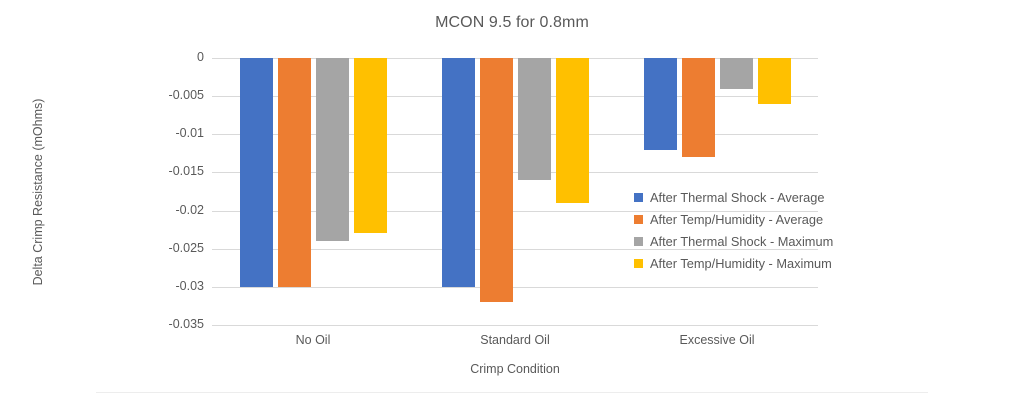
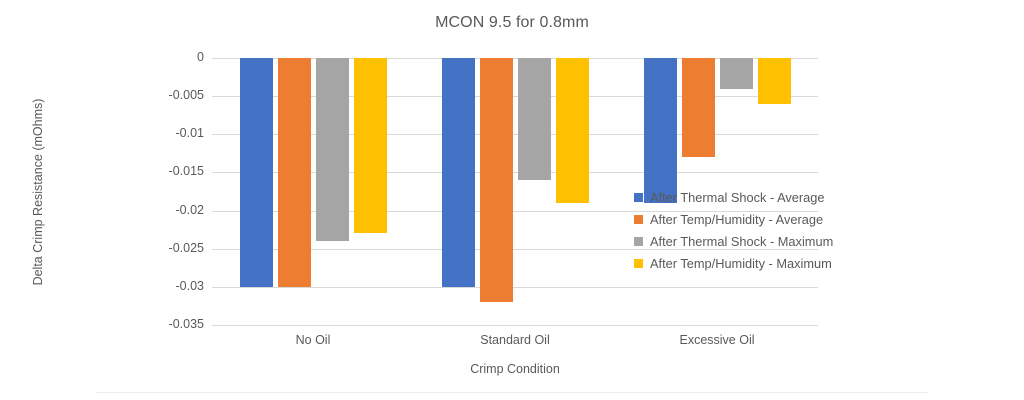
After Thermal Shock - Average/Excessive Oil: -0.012 -> -0.019
